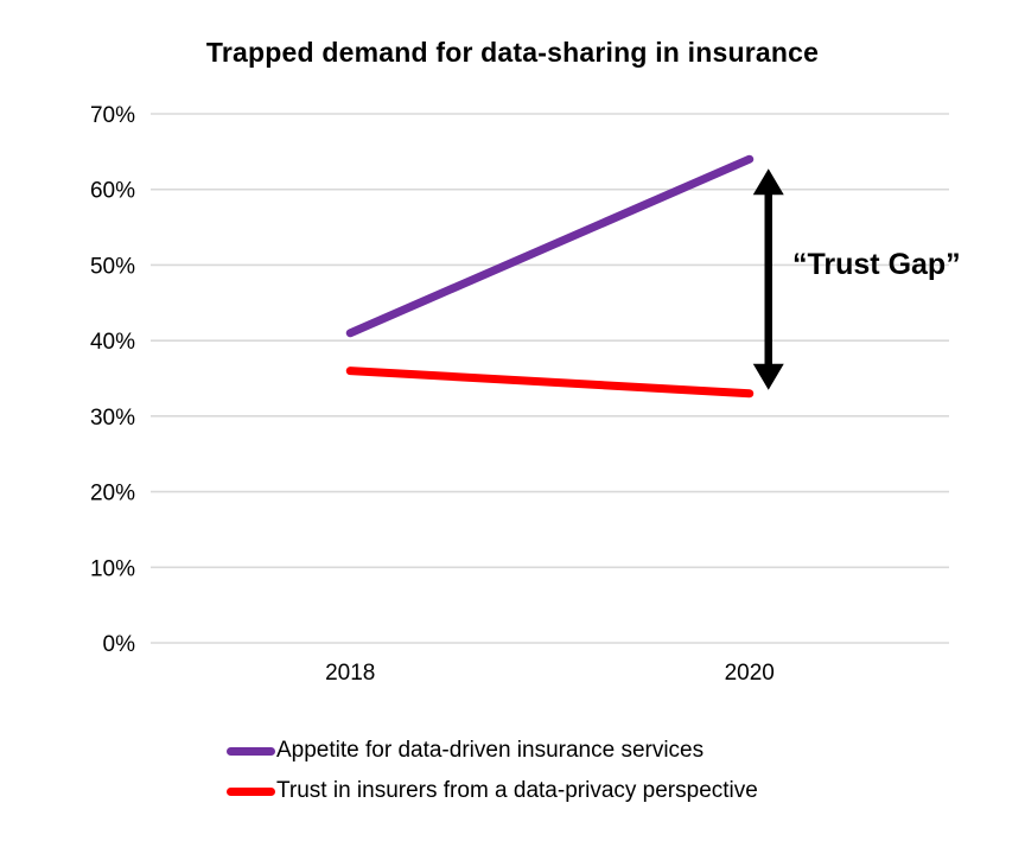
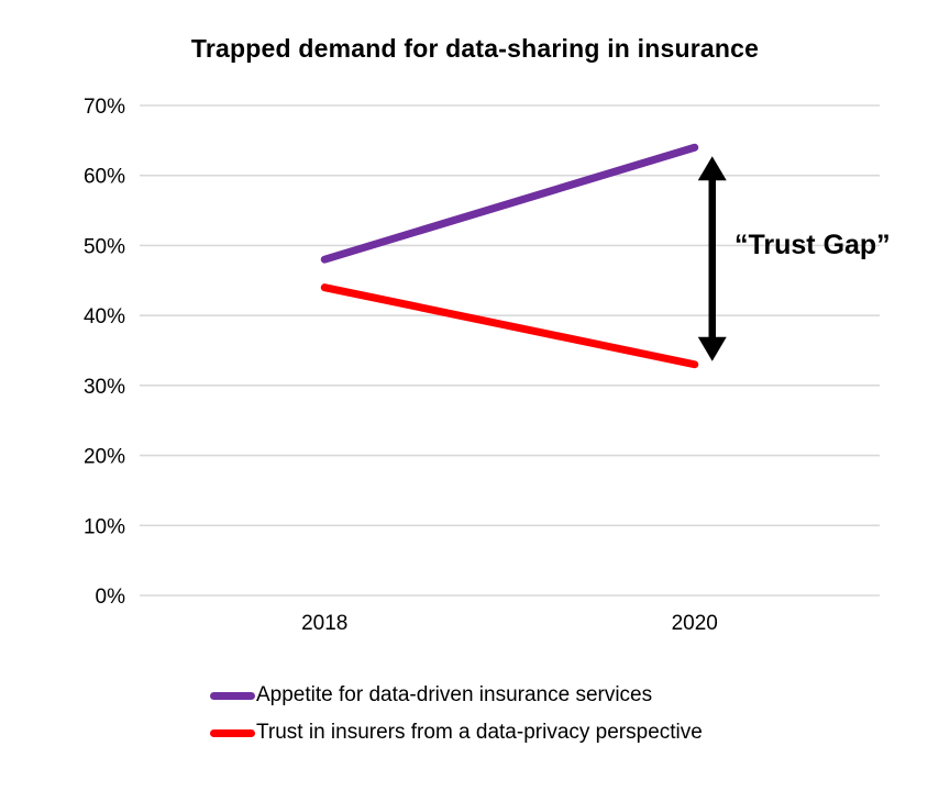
Appetite for data-driven insurance services/2018: 41% -> 48%
Trust in insurers from a data-privacy perspective/2018: 36% -> 44%
